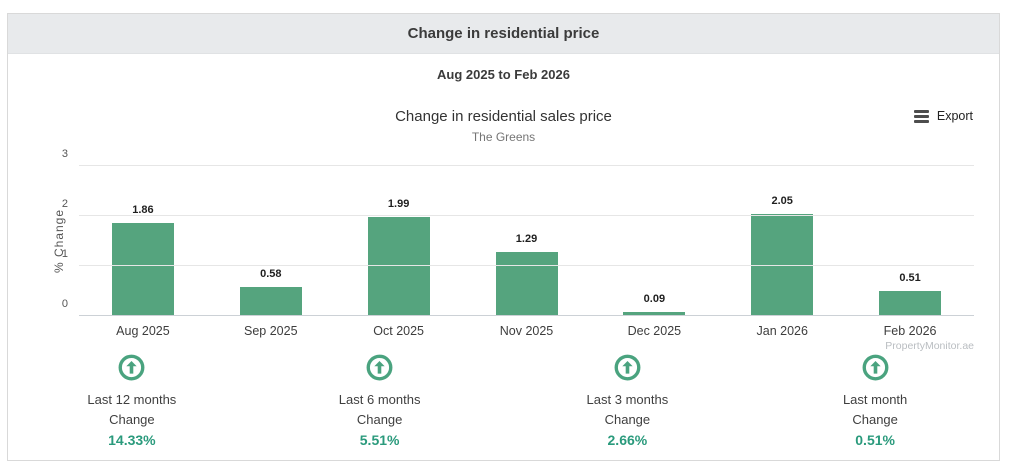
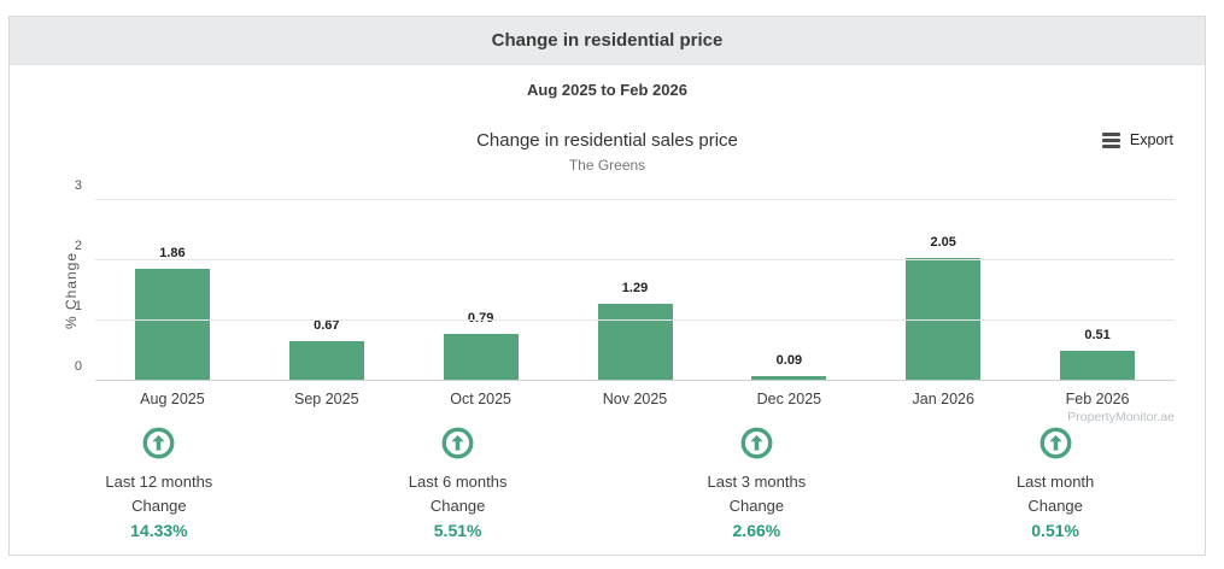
Sep 2025: 0.58 -> 0.67
Oct 2025: 1.99 -> 0.79
